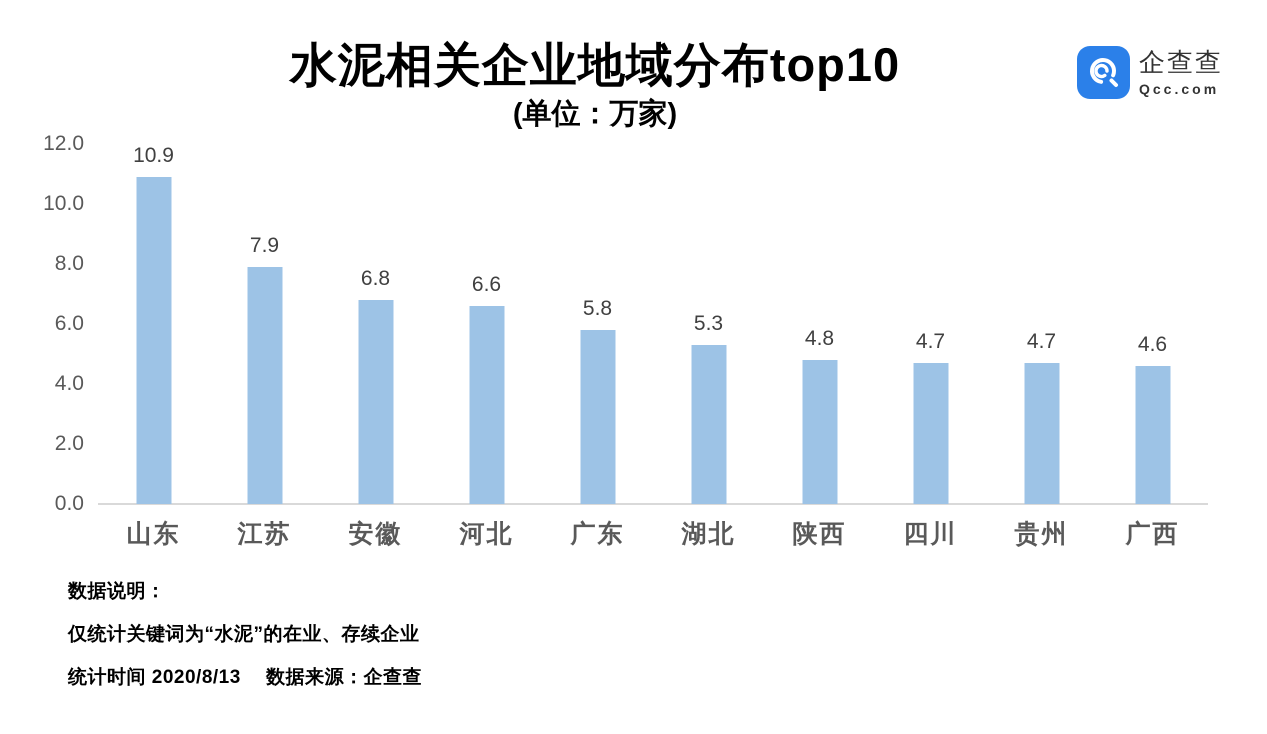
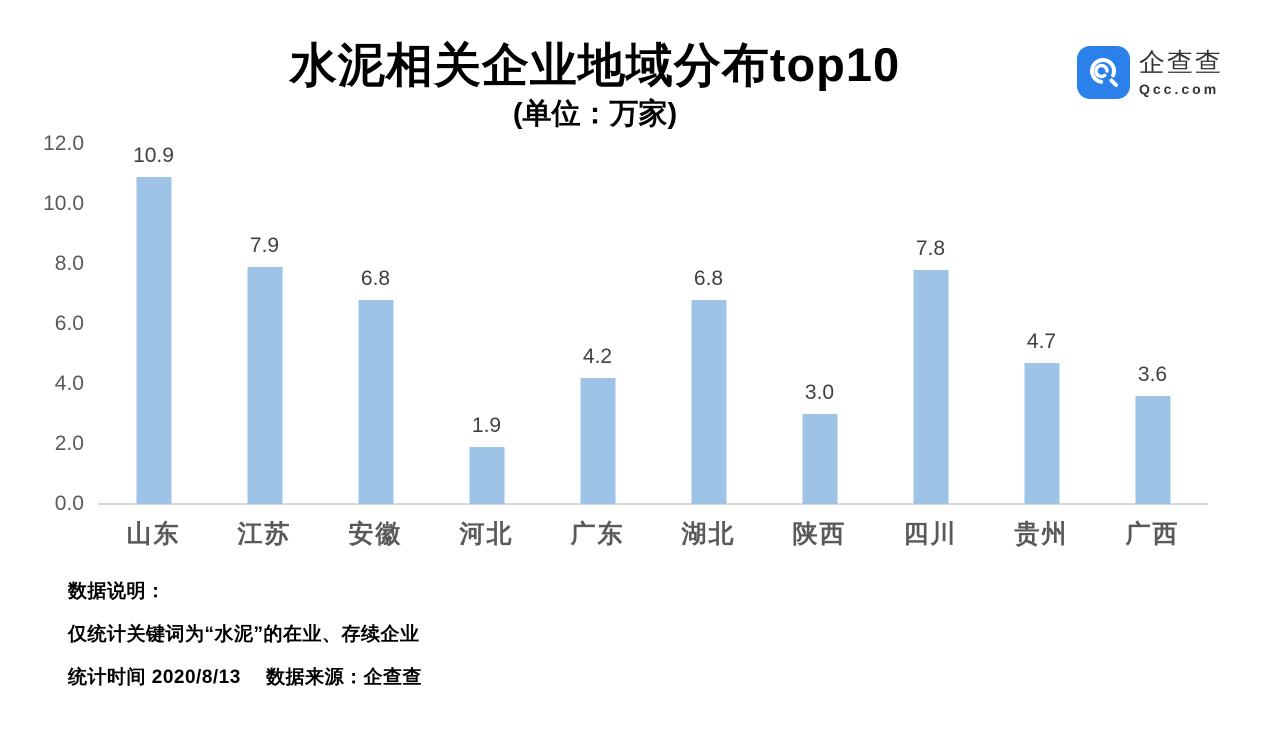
河北: 6.6 -> 1.9
广东: 5.8 -> 4.2
湖北: 5.3 -> 6.8
陕西: 4.8 -> 3.0
四川: 4.7 -> 7.8
广西: 4.6 -> 3.6
